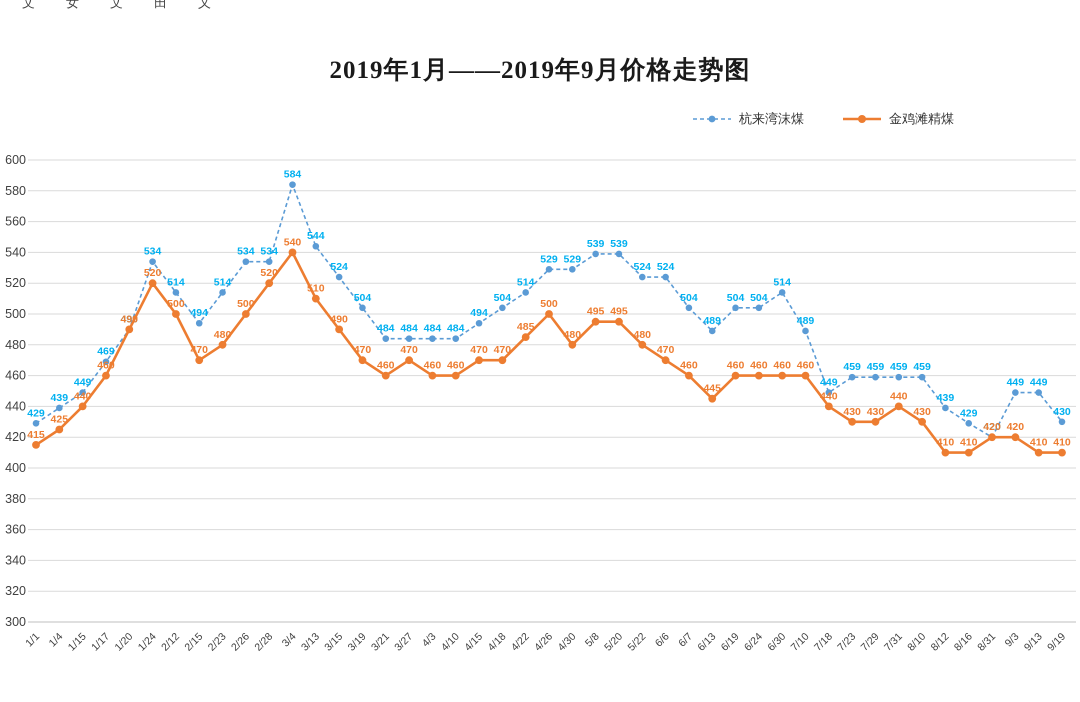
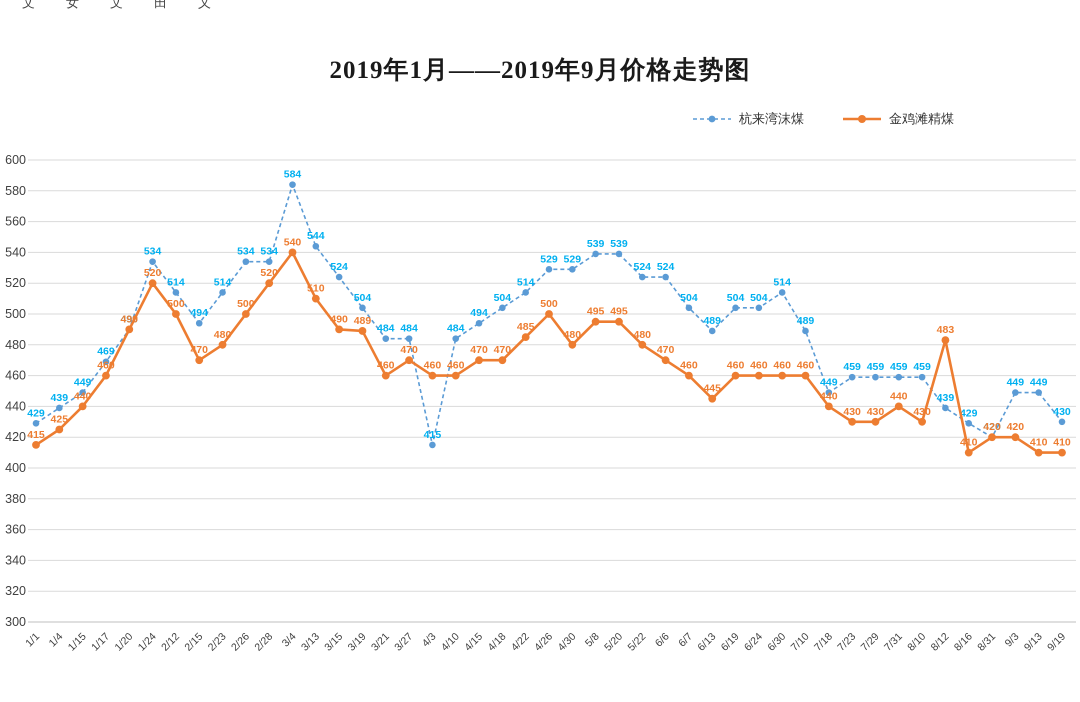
金鸡滩精煤/3/19: 470 -> 489
杭来湾沫煤/4/3: 484 -> 415
金鸡滩精煤/8/12: 410 -> 483
